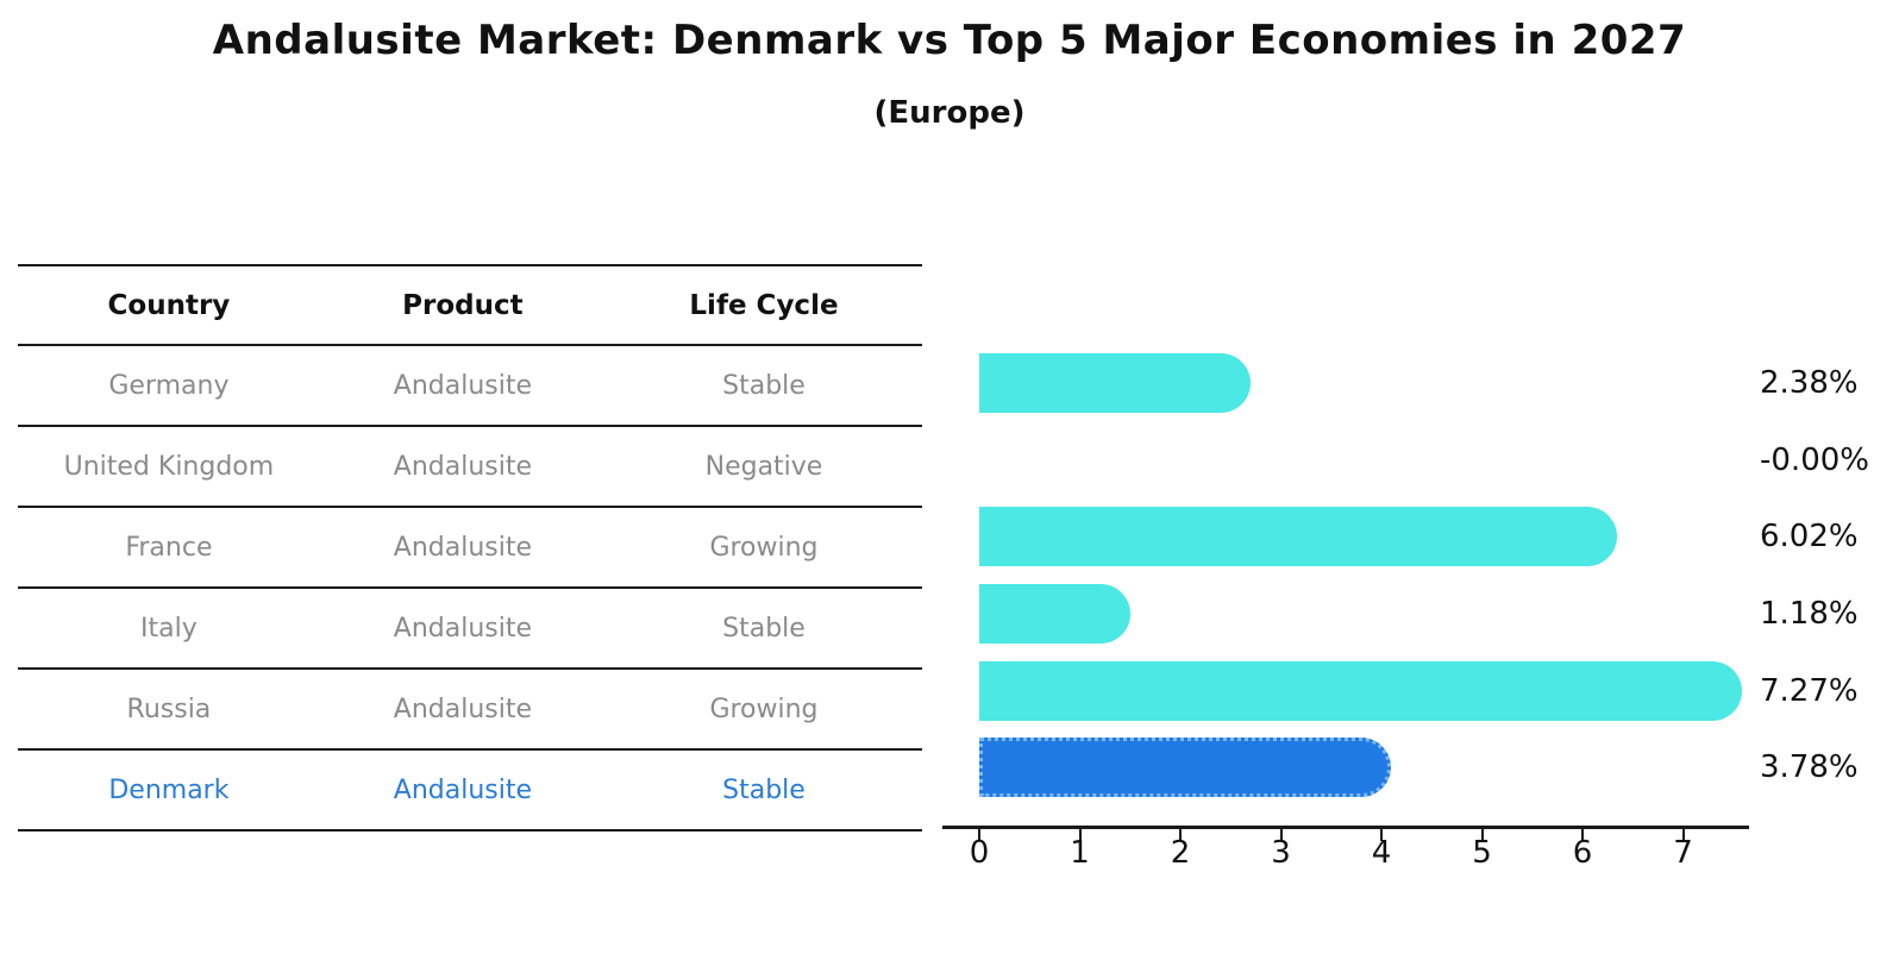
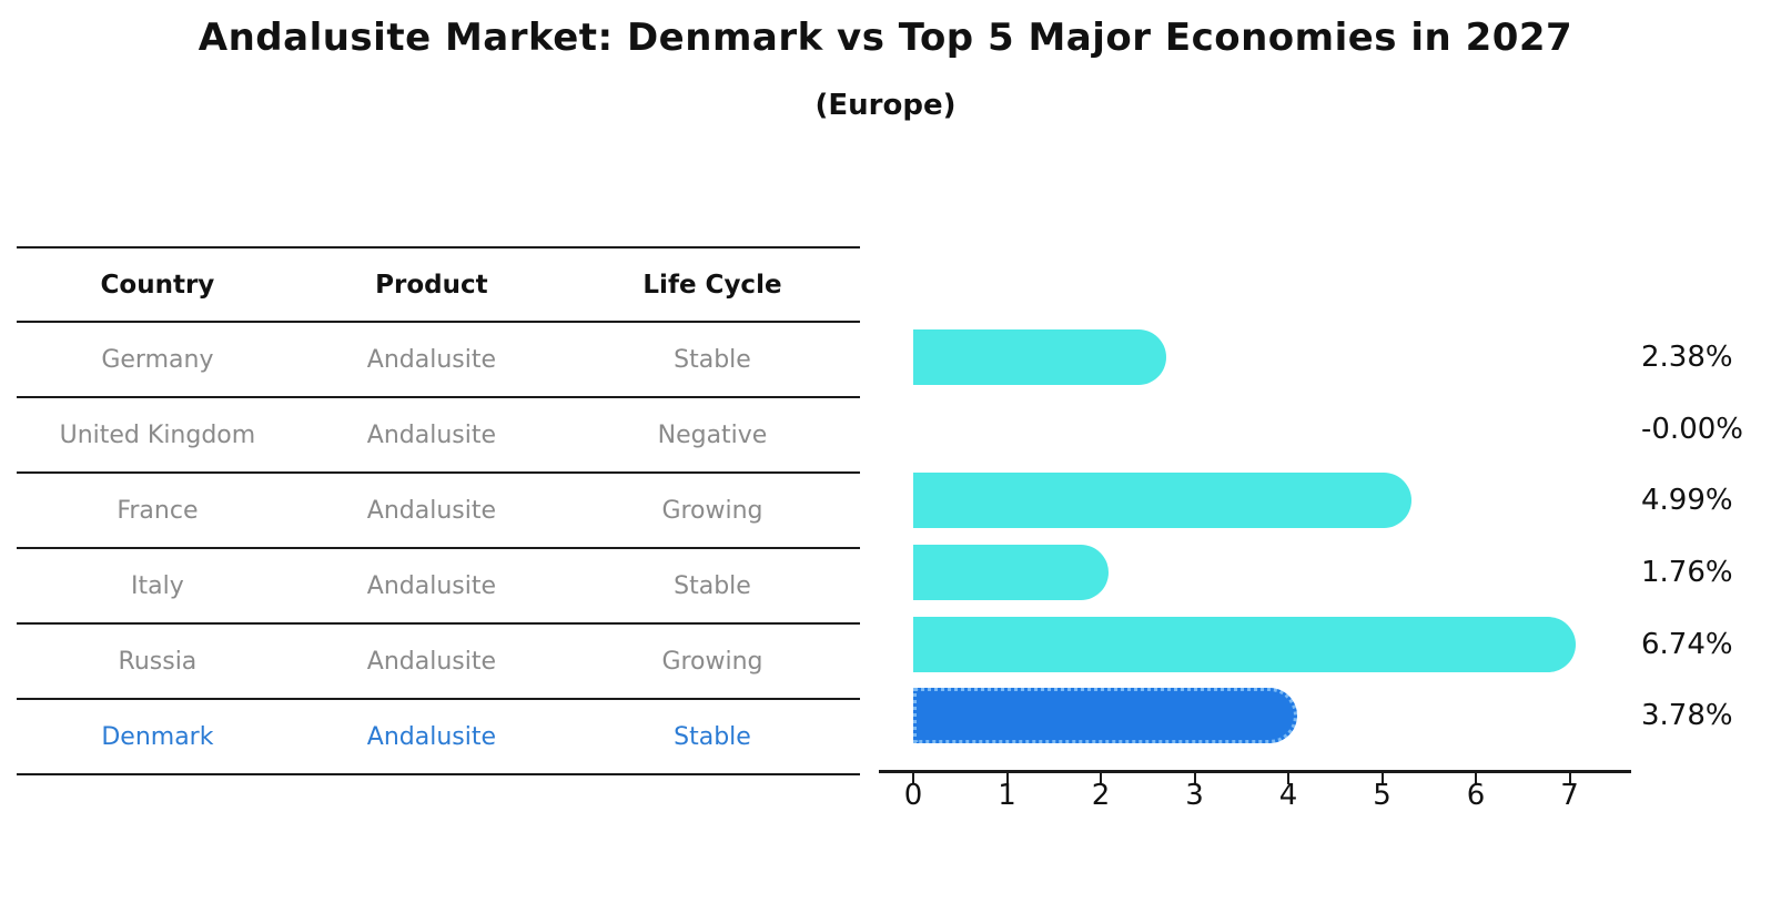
France: 6.02% -> 4.99%
Italy: 1.18% -> 1.76%
Russia: 7.27% -> 6.74%
